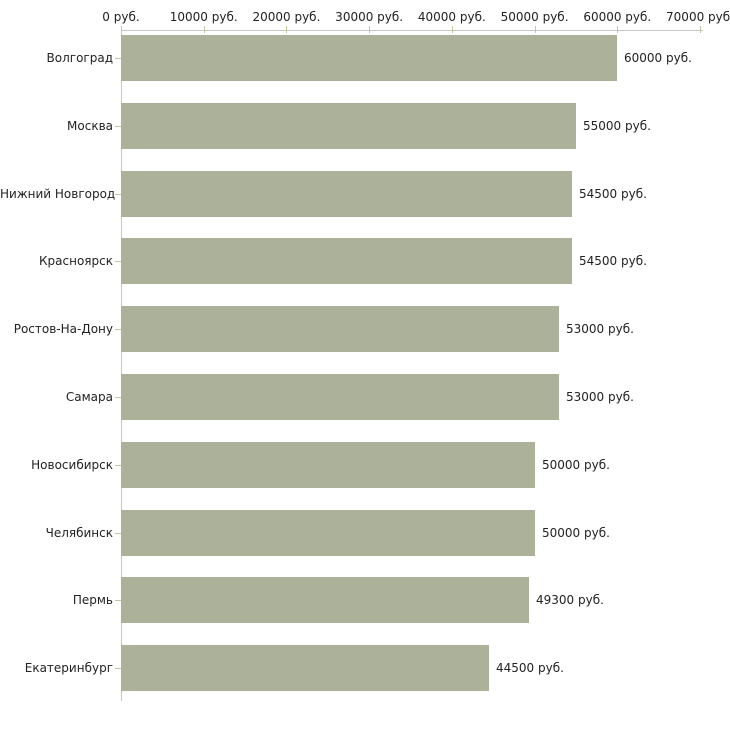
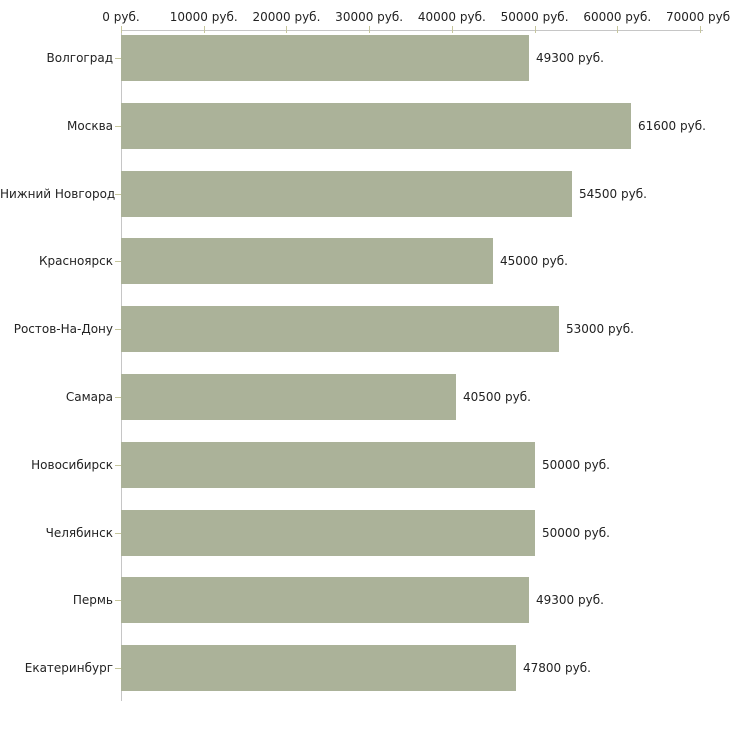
Волгоград: 60000 -> 49300
Москва: 55000 -> 61600
Красноярск: 54500 -> 45000
Самара: 53000 -> 40500
Екатеринбург: 44500 -> 47800
